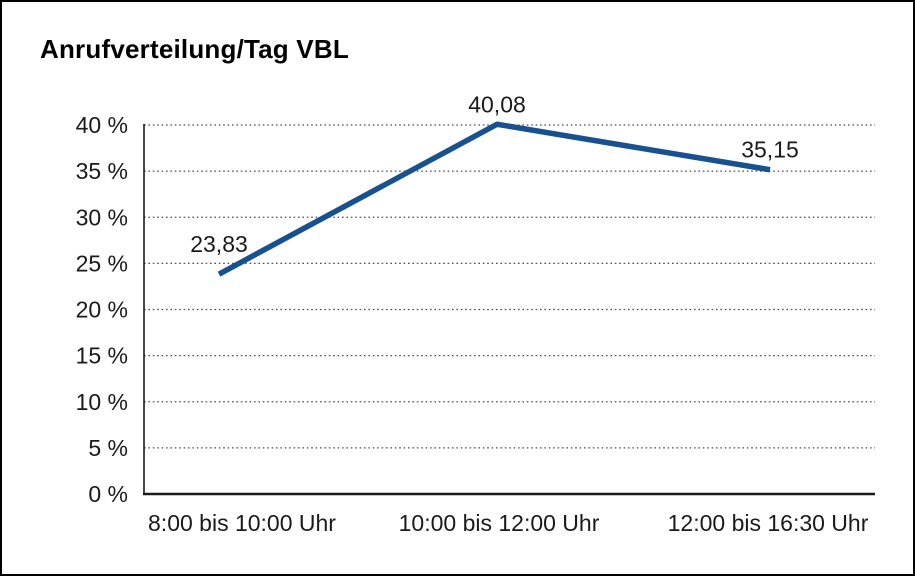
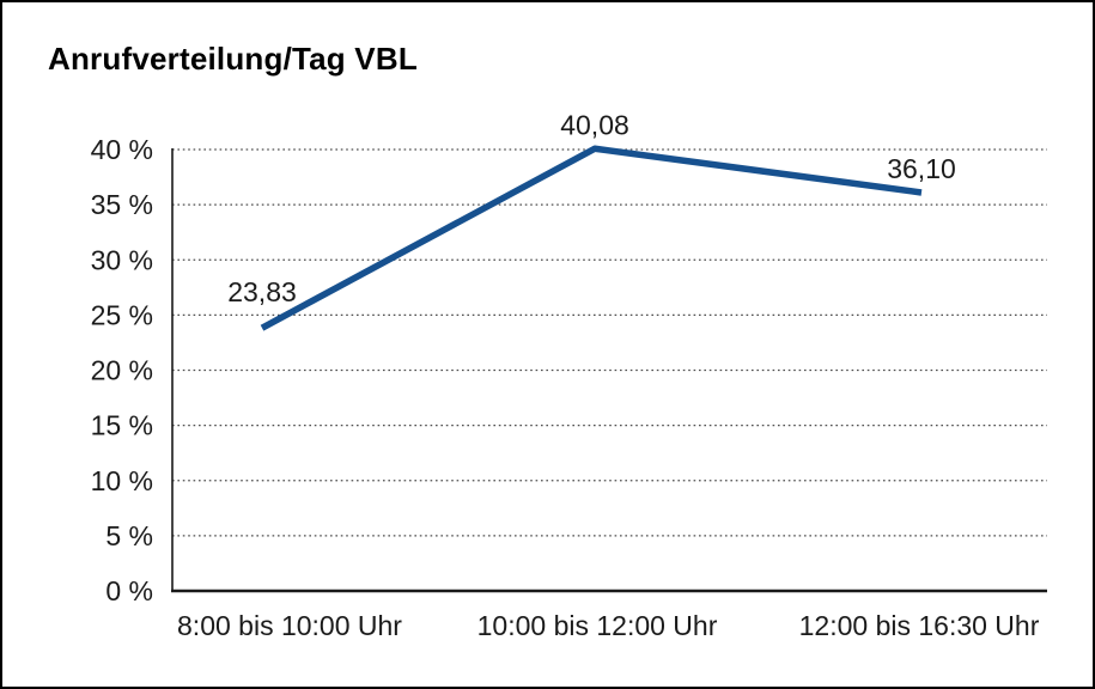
12:00 bis 16:30 Uhr: 35,15 -> 36,10
